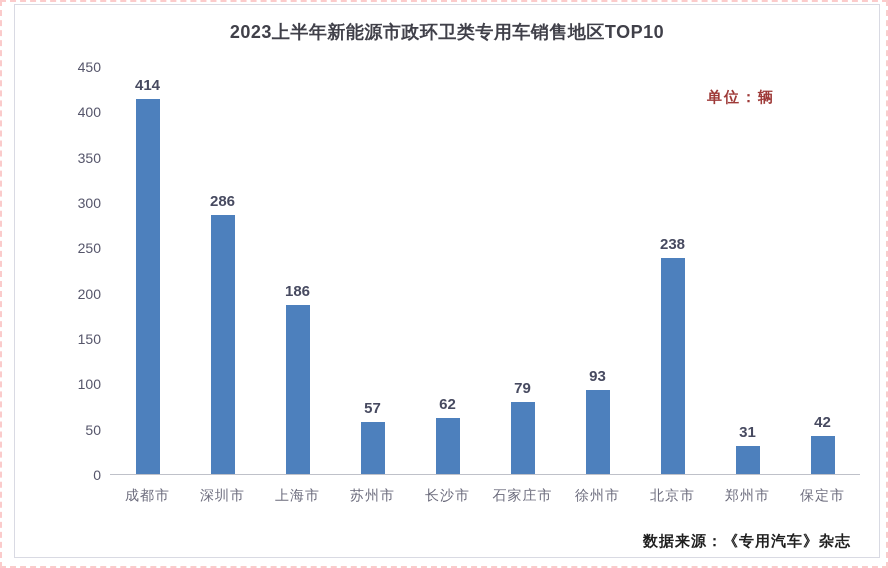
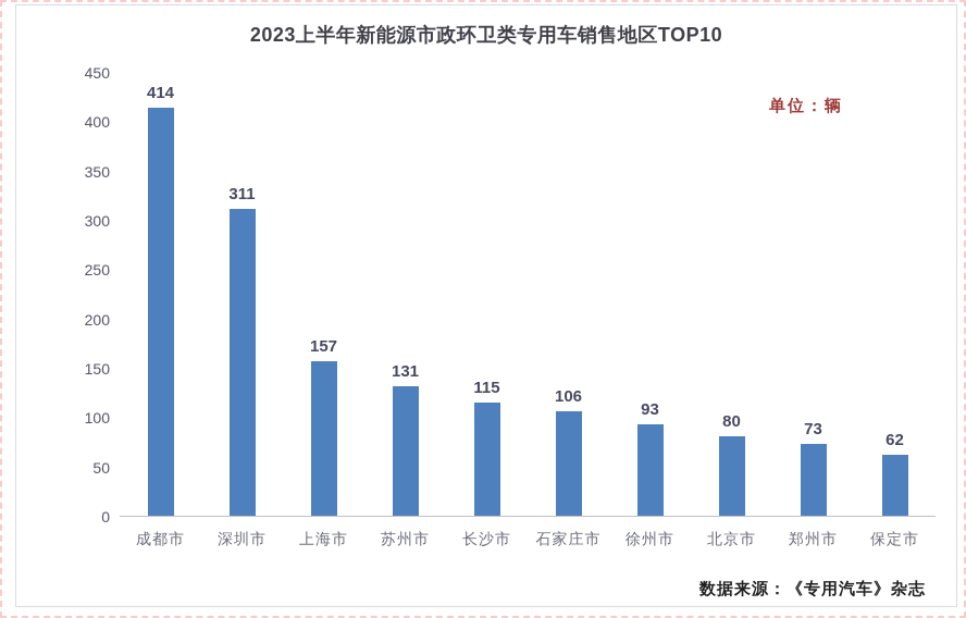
深圳市: 286 -> 311
上海市: 186 -> 157
苏州市: 57 -> 131
长沙市: 62 -> 115
石家庄市: 79 -> 106
北京市: 238 -> 80
郑州市: 31 -> 73
保定市: 42 -> 62
